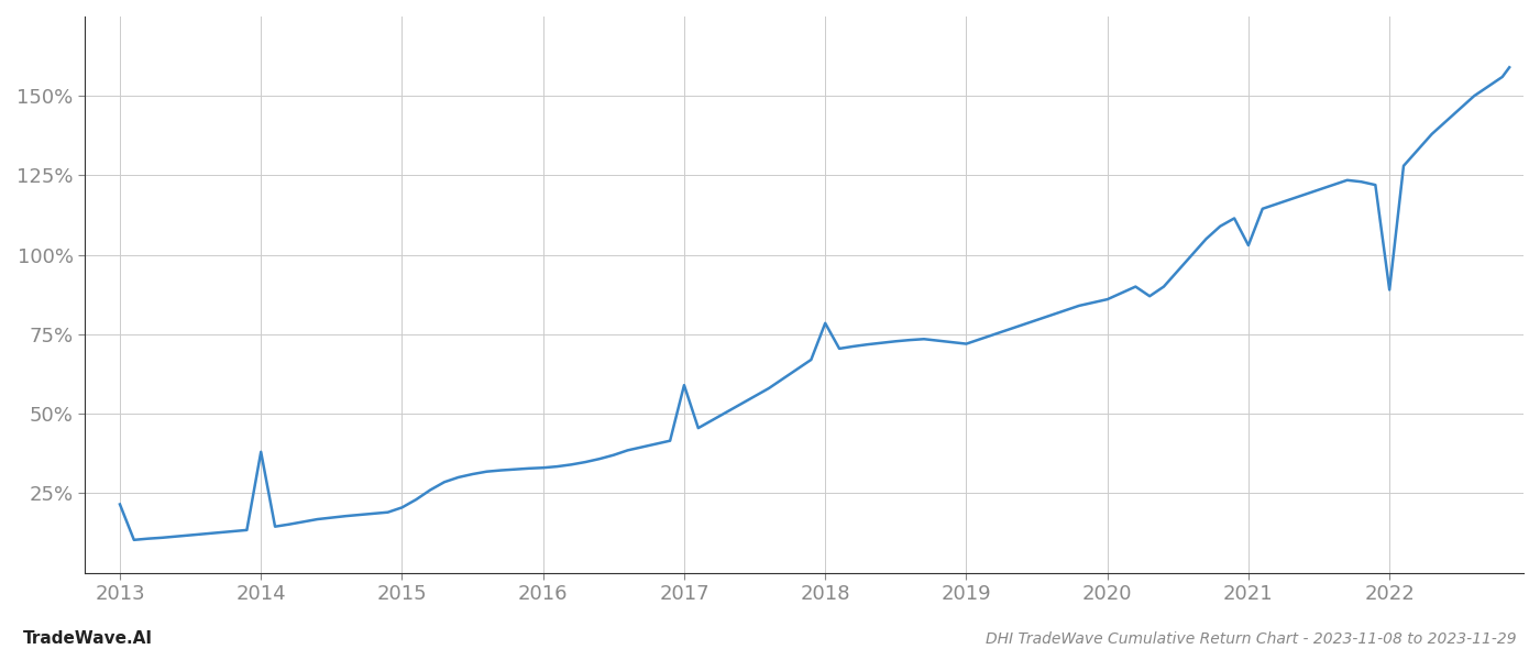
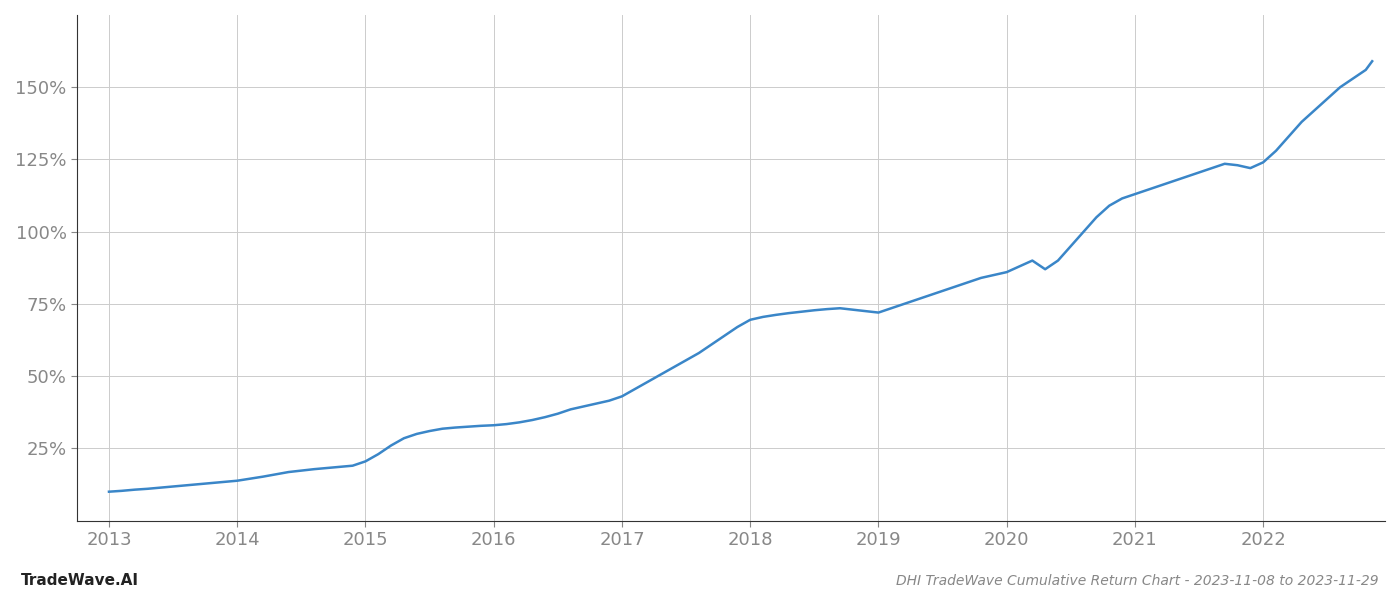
2013: 21.5% -> 10.0%
2014: 38.0% -> 13.8%
2017: 59.0% -> 43.0%
2018: 78.5% -> 69.5%
2021: 103.0% -> 113.0%
2022: 89.0% -> 124.0%
